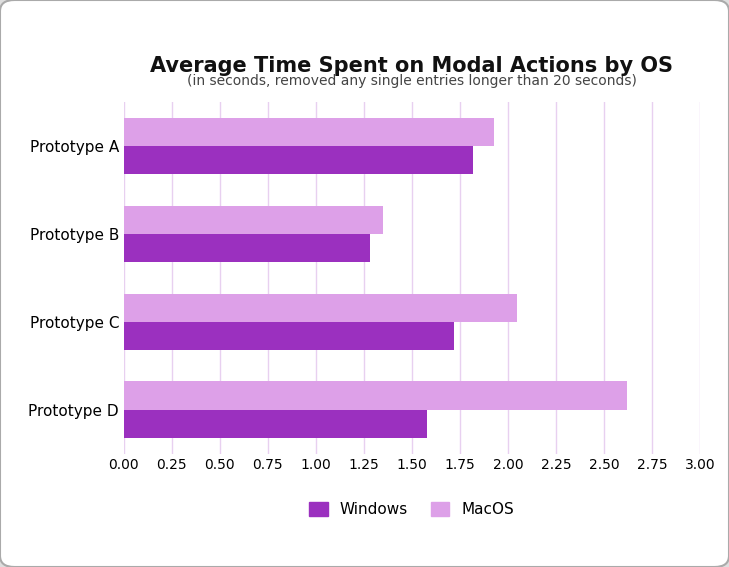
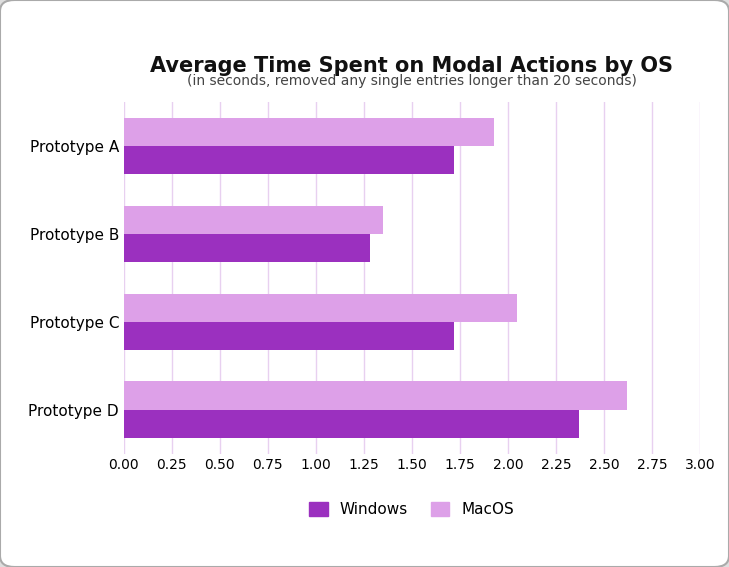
Windows/Prototype A: 1.82 -> 1.72
Windows/Prototype D: 1.58 -> 2.37
